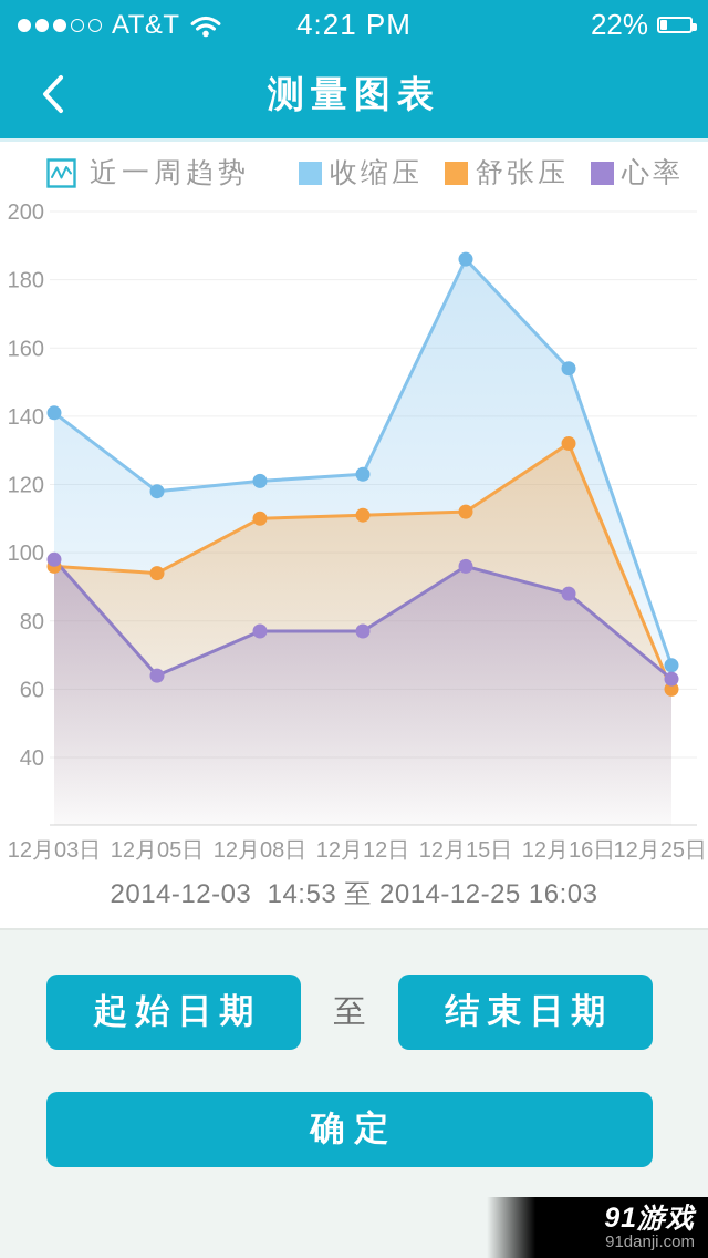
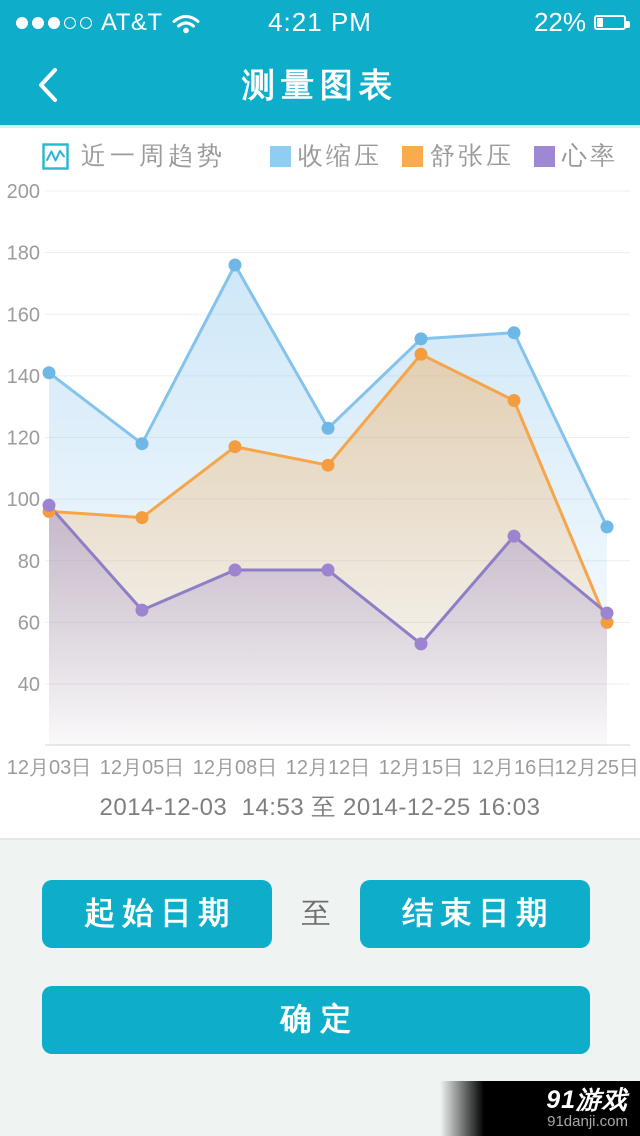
收缩压/12月08日: 121 -> 176
舒张压/12月08日: 110 -> 117
收缩压/12月15日: 186 -> 152
舒张压/12月15日: 112 -> 147
心率/12月15日: 96 -> 53
收缩压/12月25日: 67 -> 91
